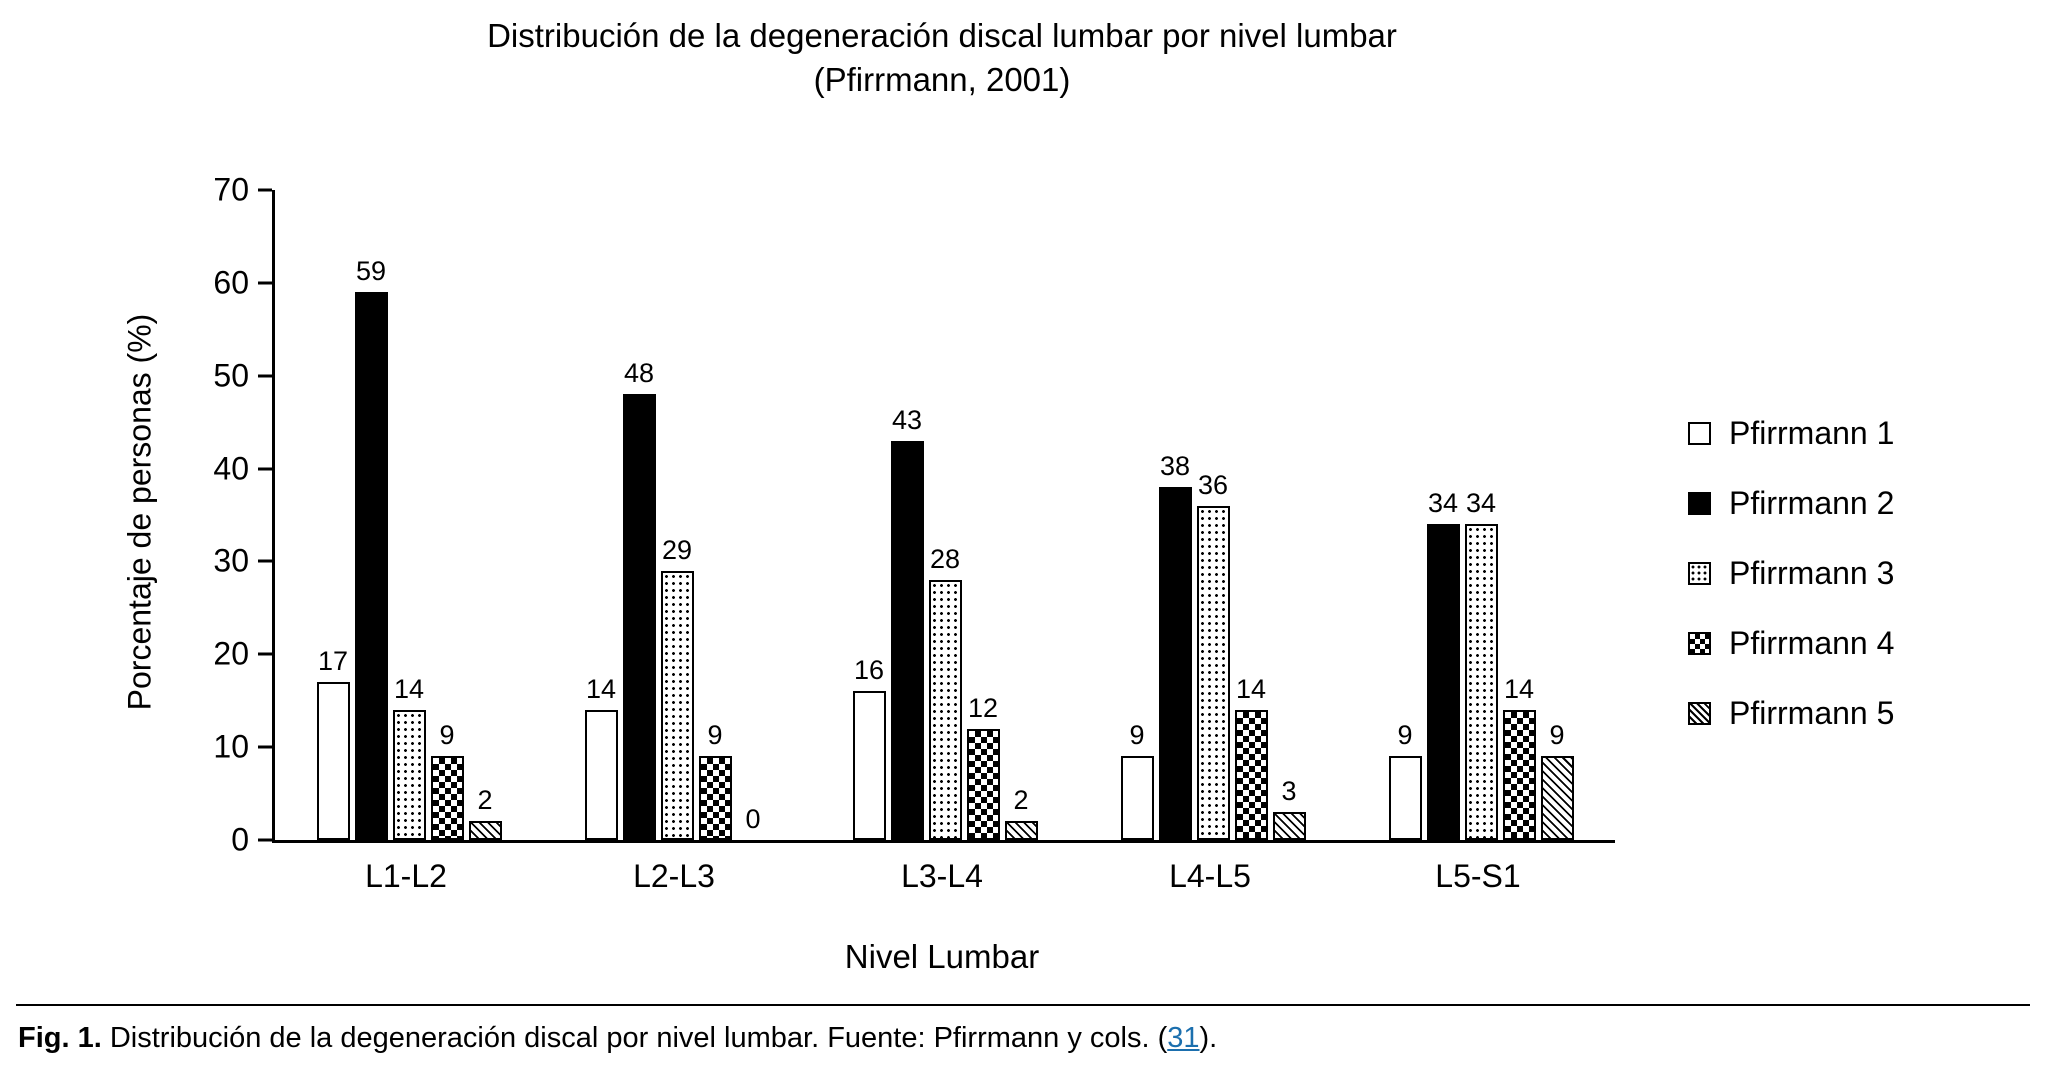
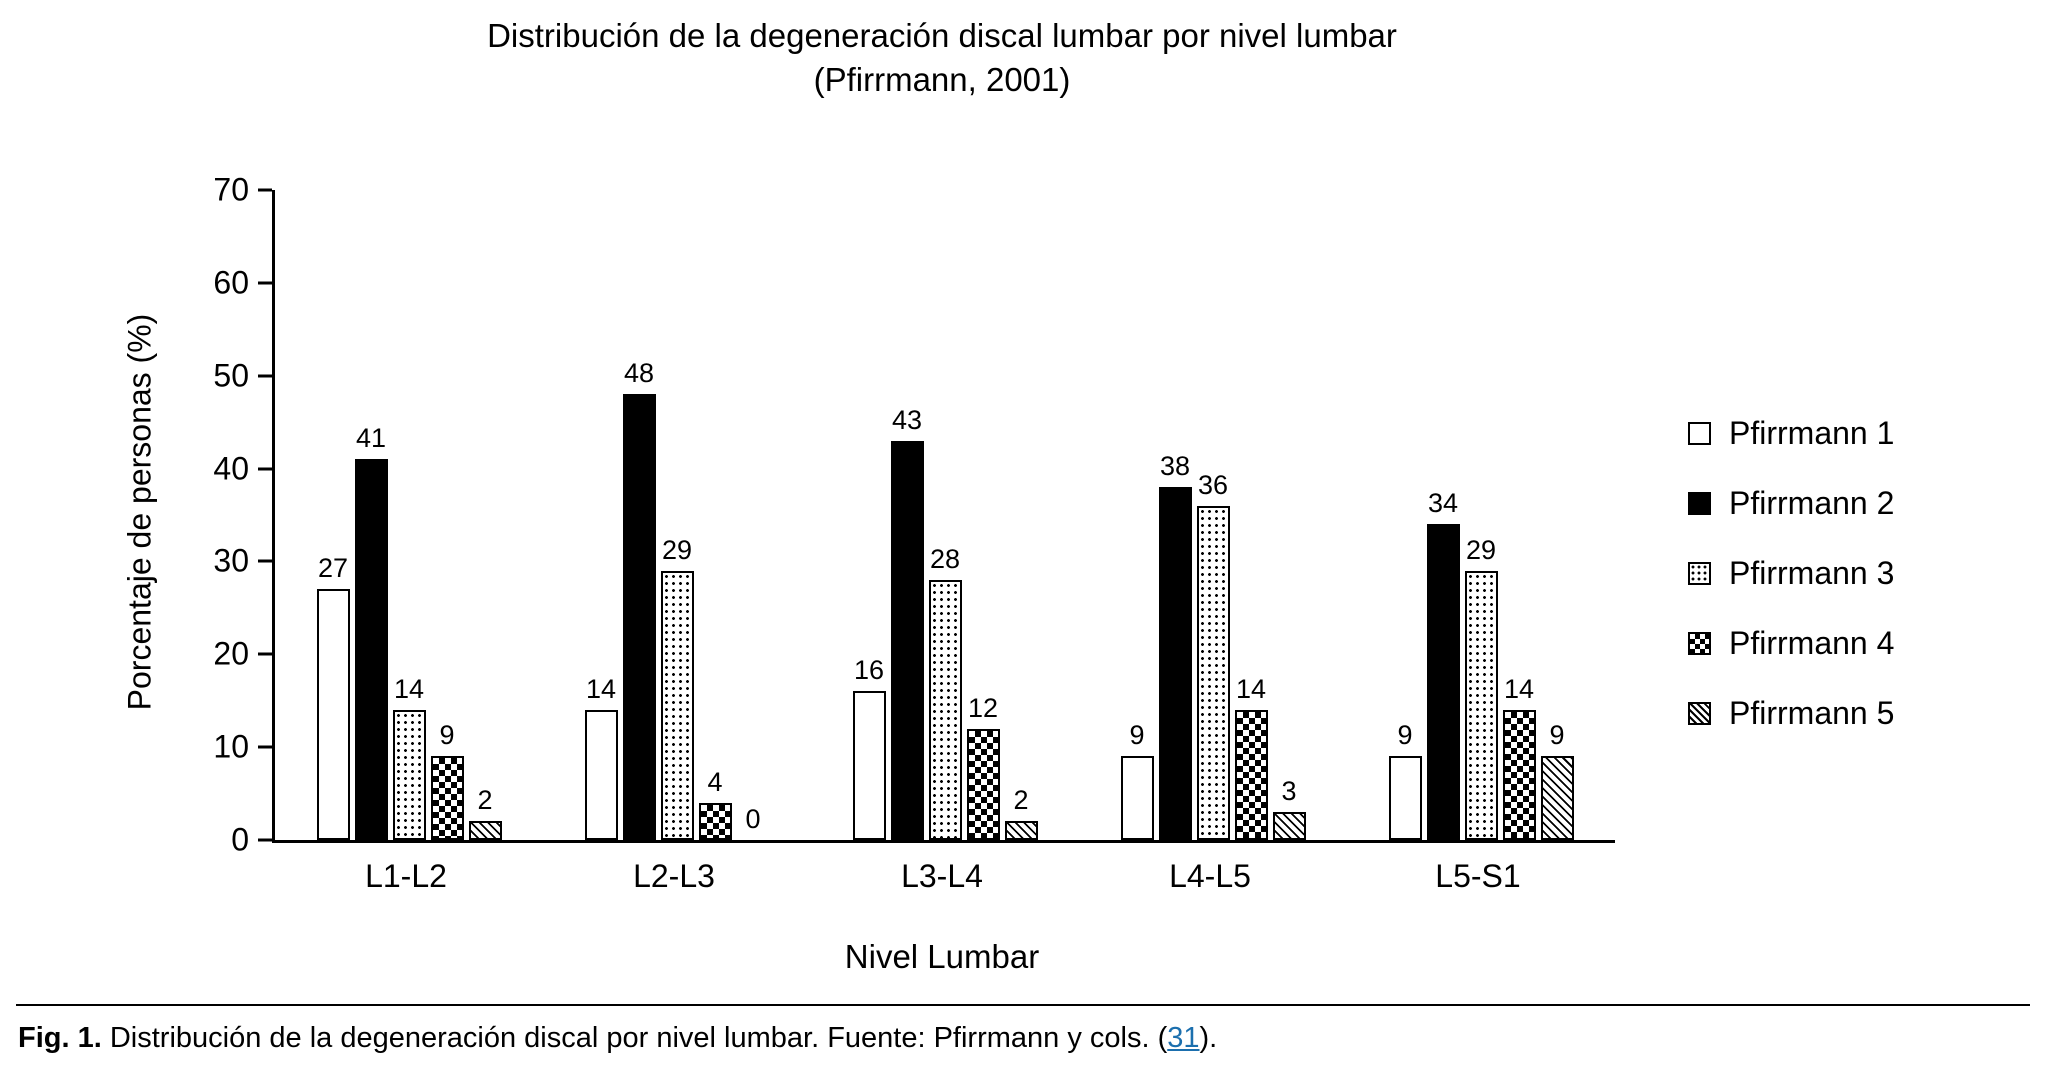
Pfirrmann 1/L1-L2: 17 -> 27
Pfirrmann 2/L1-L2: 59 -> 41
Pfirrmann 4/L2-L3: 9 -> 4
Pfirrmann 3/L5-S1: 34 -> 29
